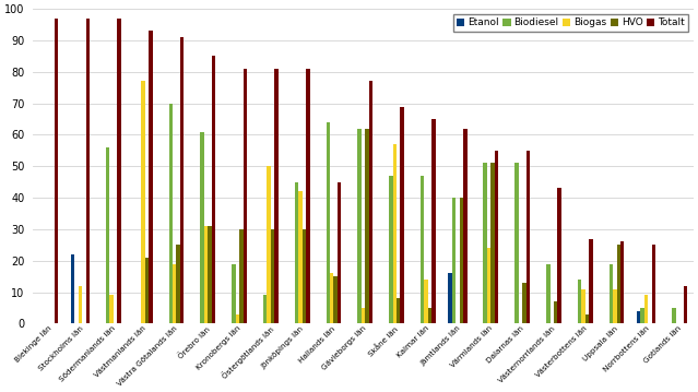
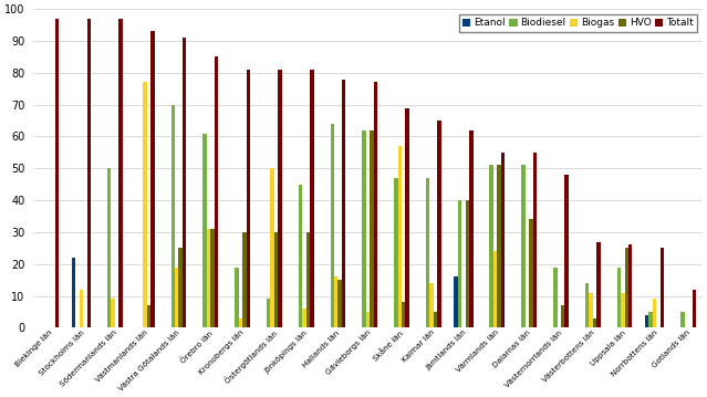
Biodiesel/Södermanlands län: 56 -> 50
HVO/Västmanlands län: 21 -> 7
Biogas/Jönköpings län: 42 -> 6
Totalt/Hallands län: 45 -> 78
HVO/Dalarnas län: 13 -> 34
Totalt/Västernorrlands län: 43 -> 48
